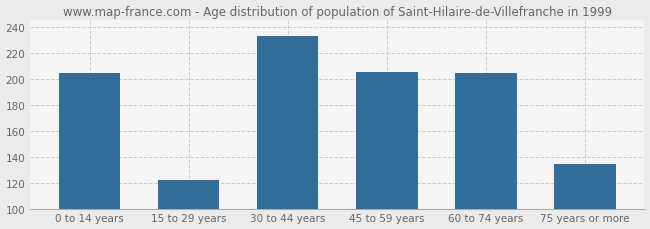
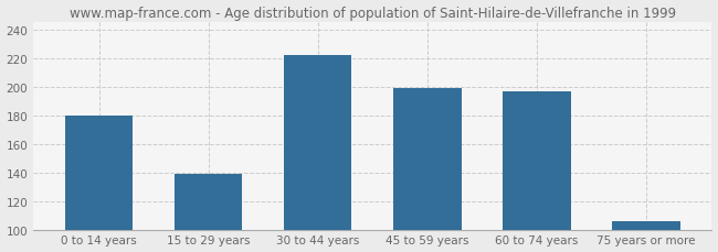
0 to 14 years: 204 -> 180
15 to 29 years: 122 -> 139
30 to 44 years: 233 -> 222
45 to 59 years: 205 -> 199
60 to 74 years: 204 -> 197
75 years or more: 134 -> 106
